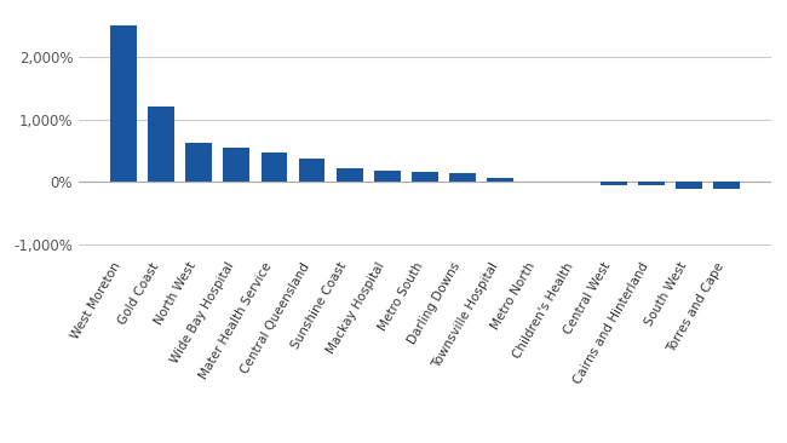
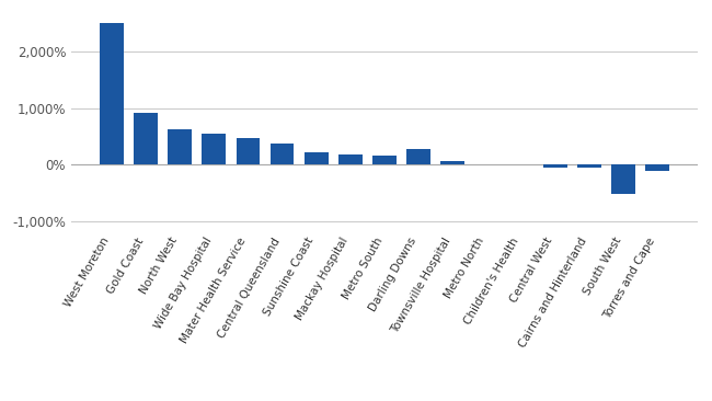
Gold Coast: 1,200% -> 920%
Darling Downs: 140% -> 280%
South West: -100% -> -520%
